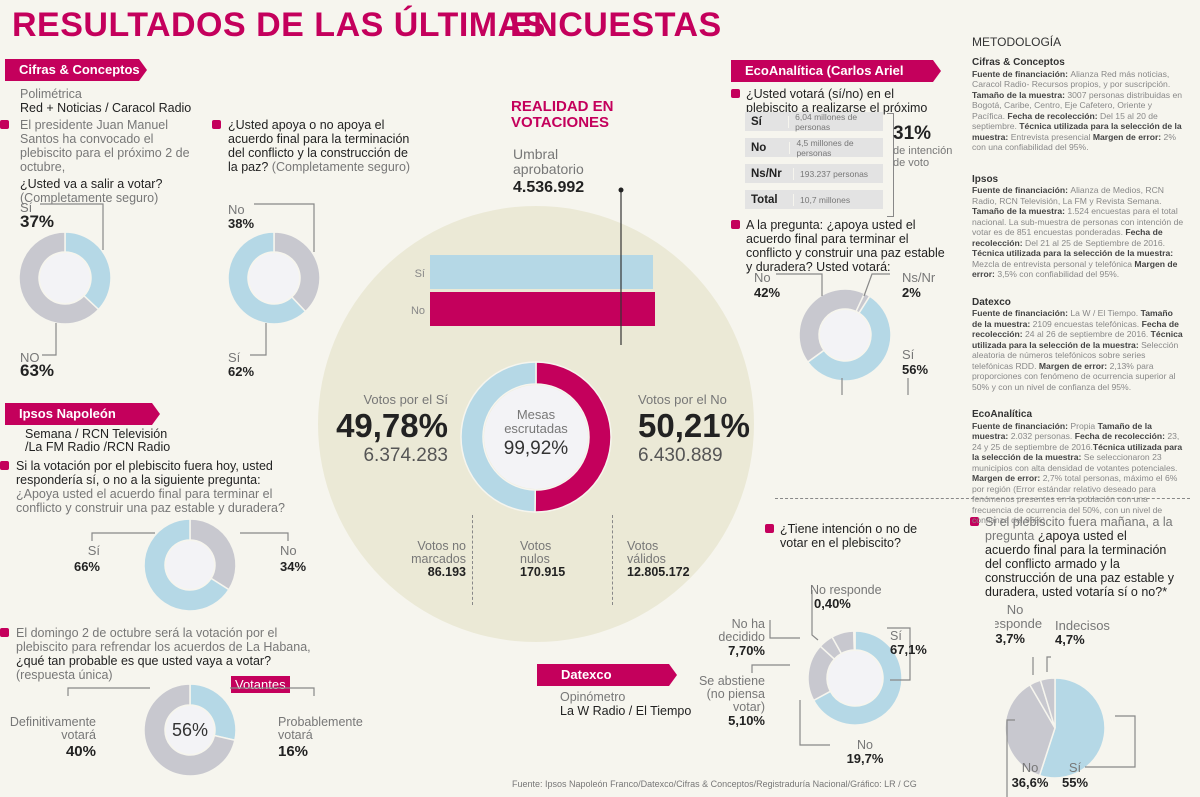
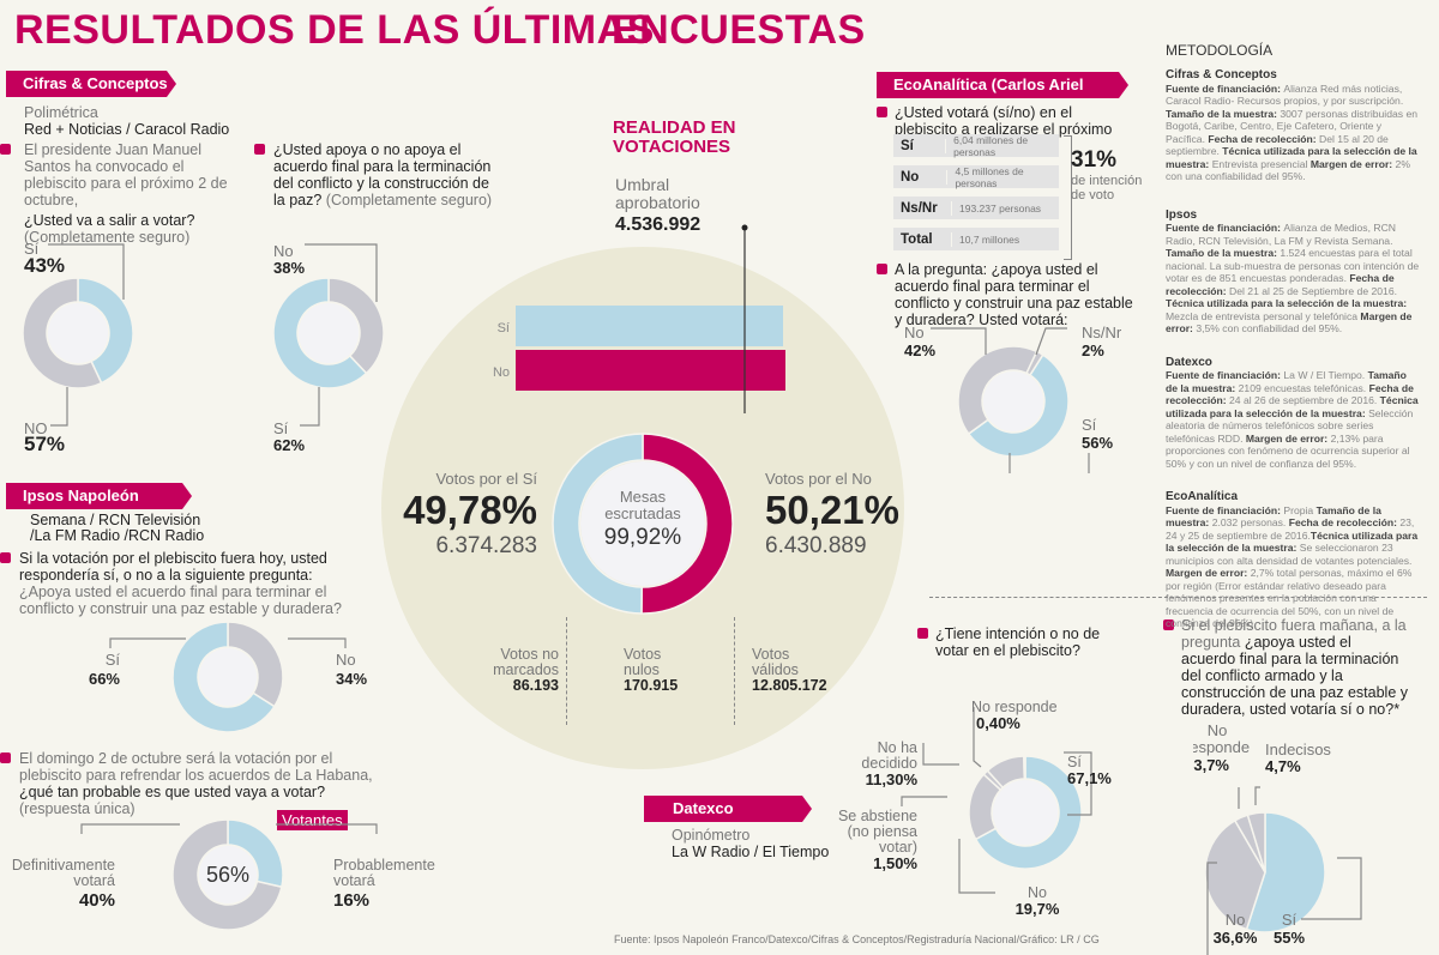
¿Usted va a salir a votar?/Sí: 37% -> 43%
¿Usted va a salir a votar?/NO: 63% -> 57%
¿Tiene intención o no de votar en el plebiscito?/Se abstiene (no piensa votar): 5,10% -> 1,50%
¿Tiene intención o no de votar en el plebiscito?/No ha decidido: 7,70% -> 11,30%
